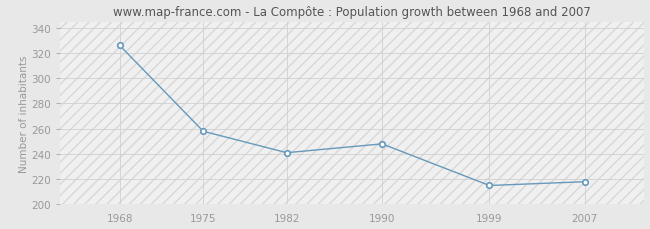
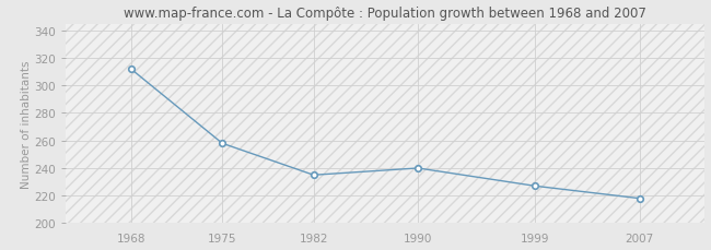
1968: 326 -> 312
1982: 241 -> 235
1990: 248 -> 240
1999: 215 -> 227
